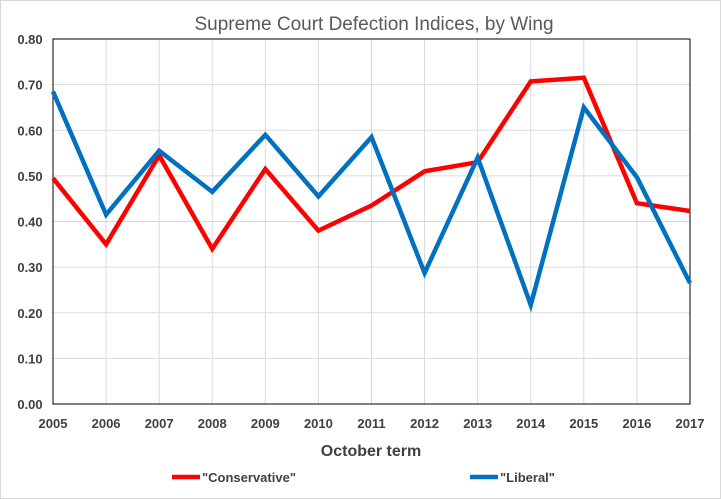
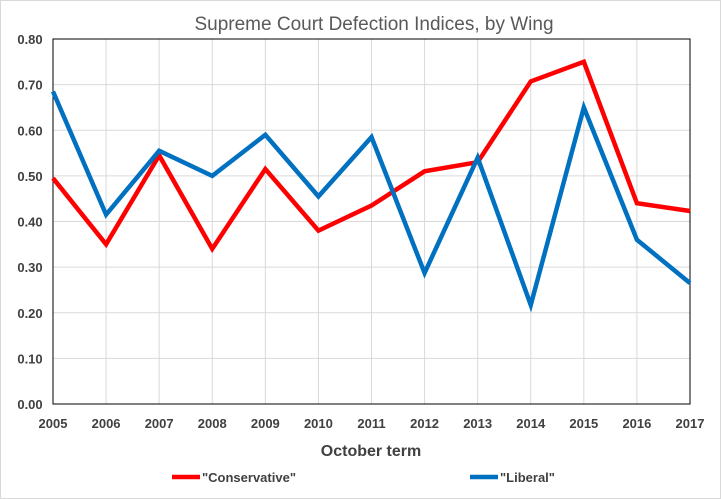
"Liberal"/2008: 0.47 -> 0.50
"Conservative"/2015: 0.71 -> 0.75
"Liberal"/2016: 0.50 -> 0.36
